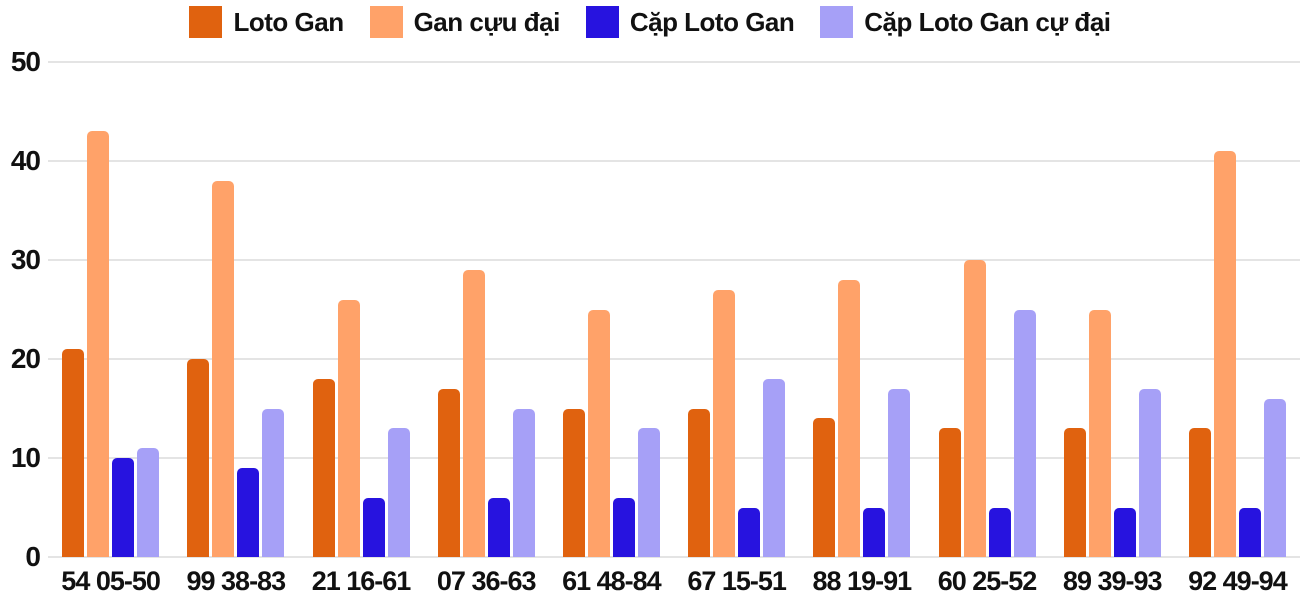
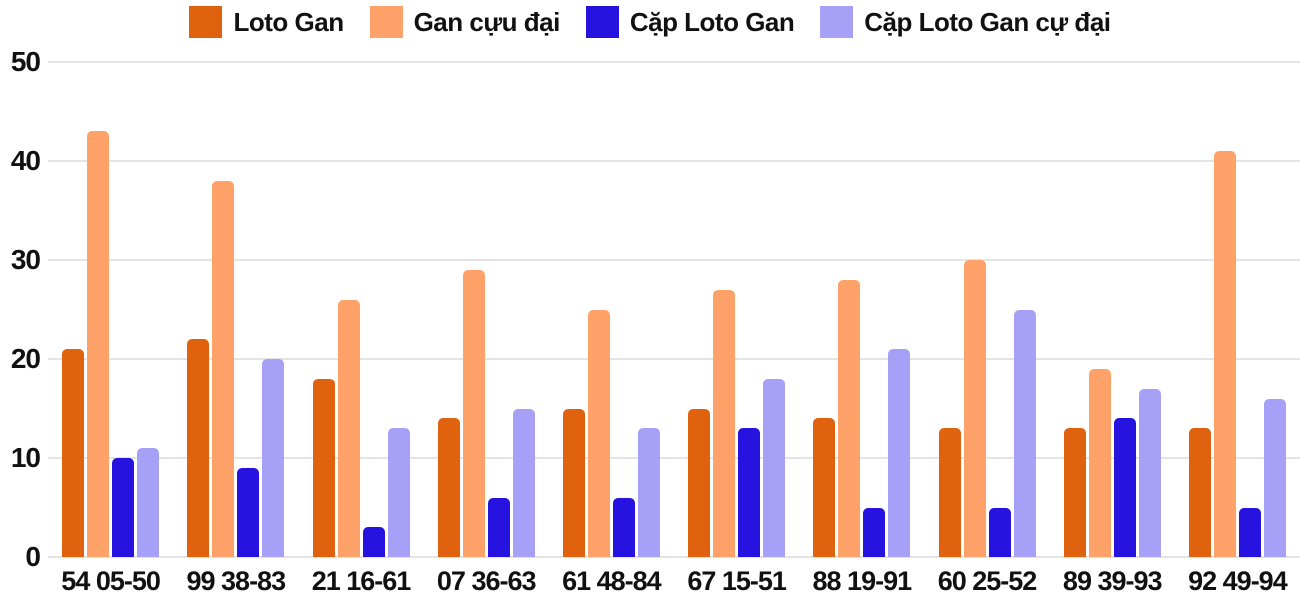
Loto Gan/99 38-83: 20 -> 22
Cặp Loto Gan cự đại/99 38-83: 15 -> 20
Cặp Loto Gan/21 16-61: 6 -> 3
Loto Gan/07 36-63: 17 -> 14
Cặp Loto Gan/67 15-51: 5 -> 13
Cặp Loto Gan cự đại/88 19-91: 17 -> 21
Gan cựu đại/89 39-93: 25 -> 19
Cặp Loto Gan/89 39-93: 5 -> 14
